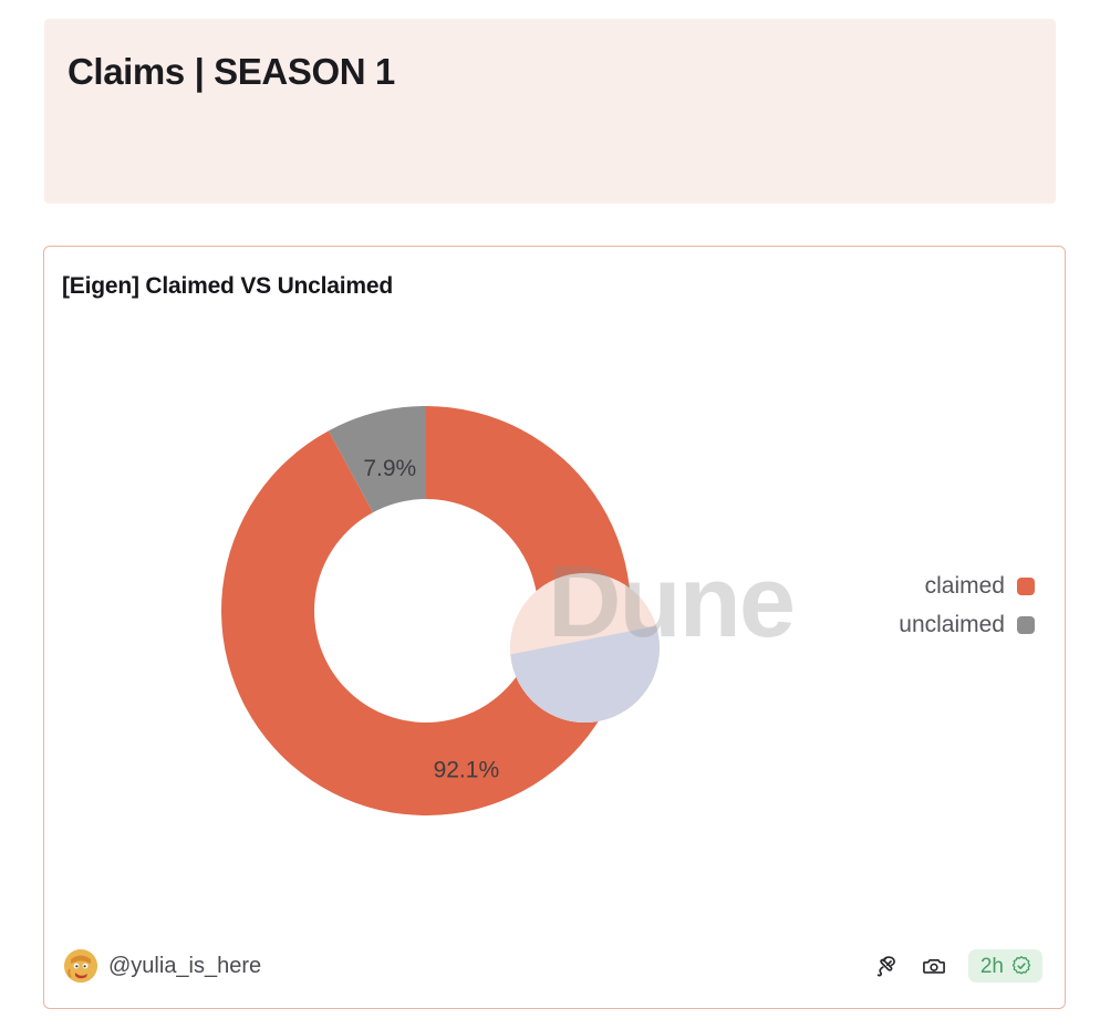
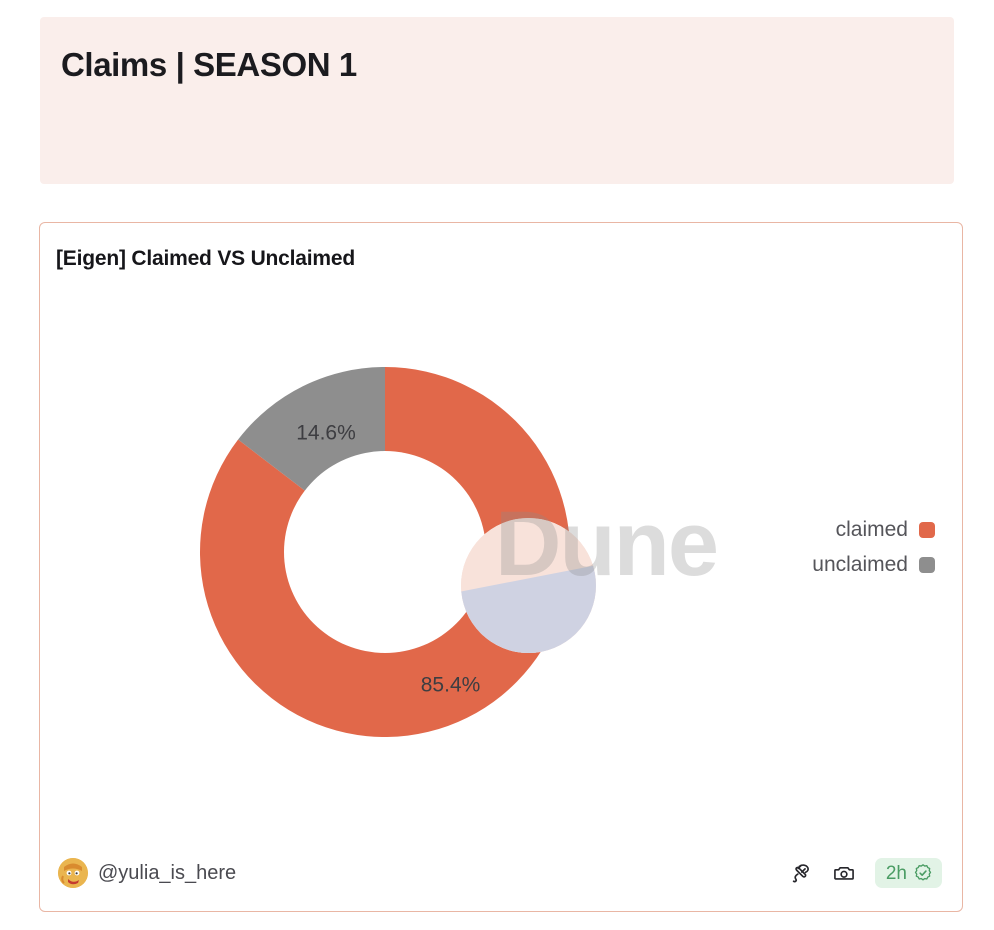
claimed: 92.1% -> 85.4%
unclaimed: 7.9% -> 14.6%
